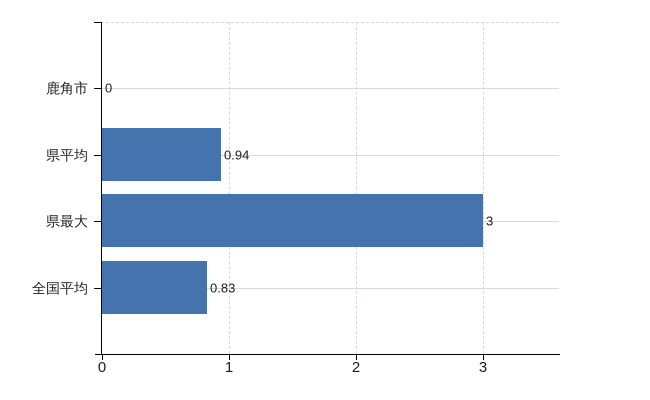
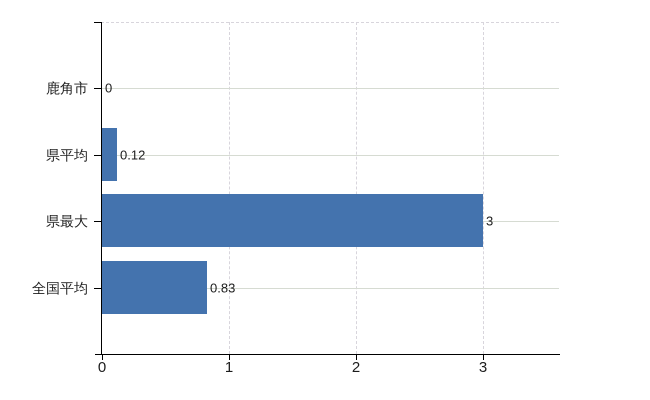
県平均: 0.94 -> 0.12
